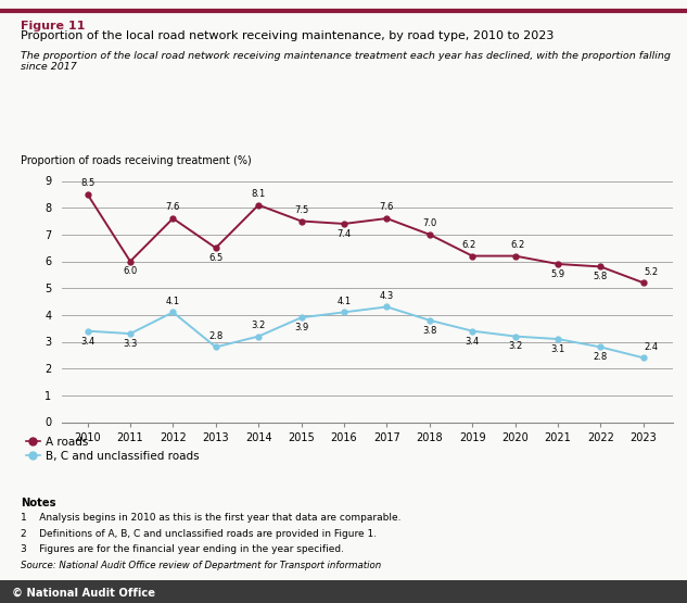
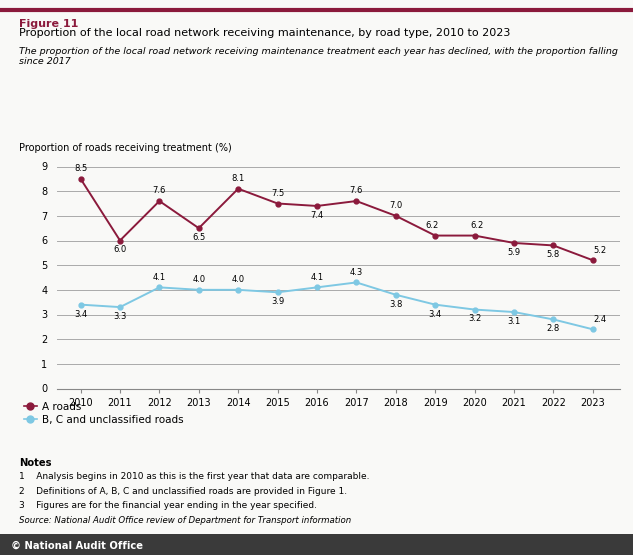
B, C and unclassified roads/2013: 2.8 -> 4.0
B, C and unclassified roads/2014: 3.2 -> 4.0
